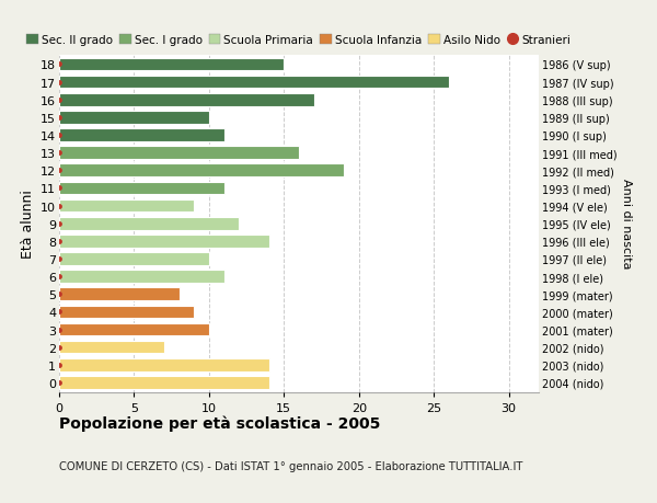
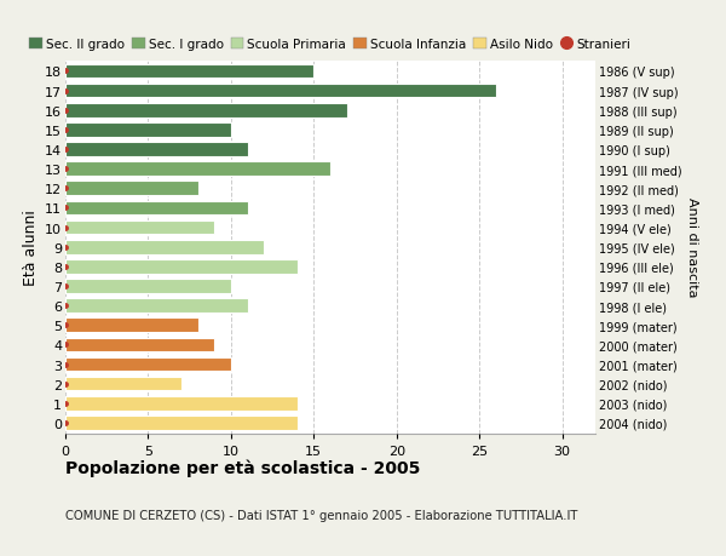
12: 19 -> 8
